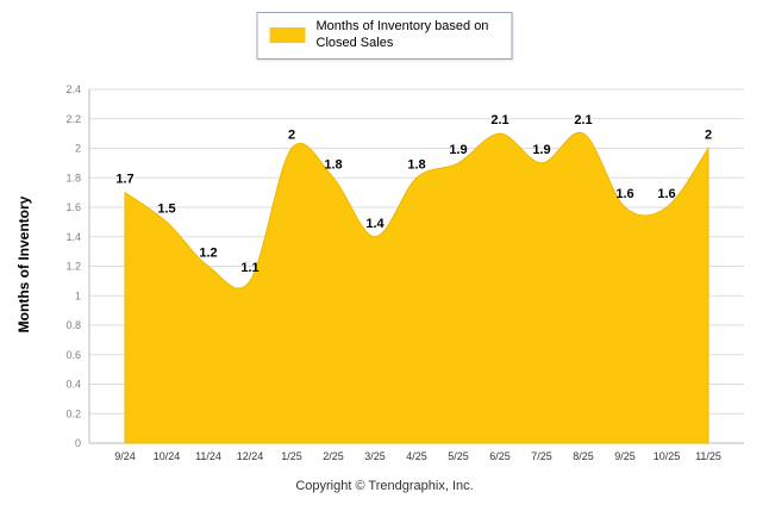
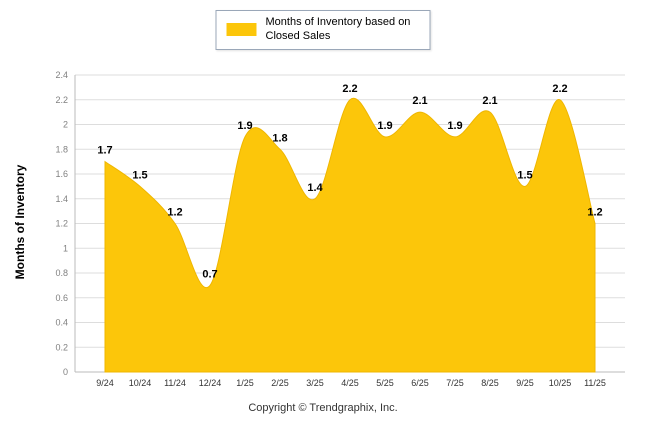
12/24: 1.1 -> 0.7
1/25: 2 -> 1.9
4/25: 1.8 -> 2.2
9/25: 1.6 -> 1.5
10/25: 1.6 -> 2.2
11/25: 2 -> 1.2
